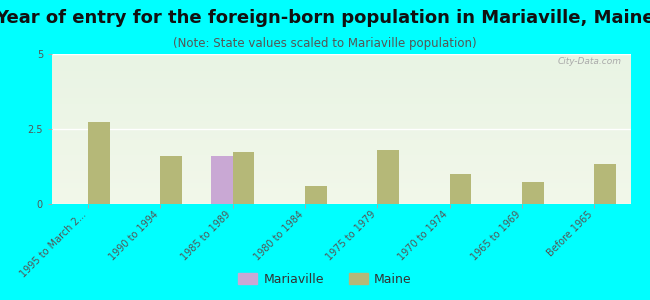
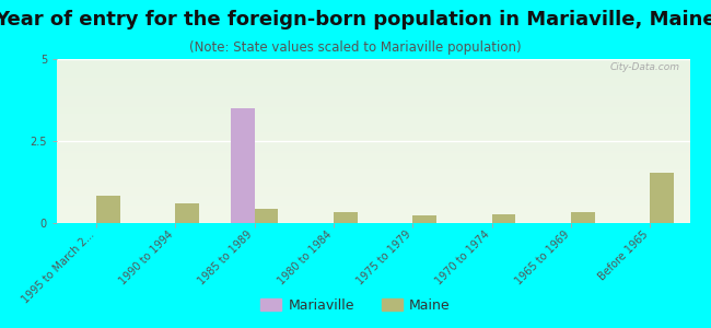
Maine/1995 to March 2...: 2.75 -> 0.85
Maine/1990 to 1994: 1.60 -> 0.60
Mariaville/1985 to 1989: 1.6 -> 3.5
Maine/1985 to 1989: 1.75 -> 0.42
Maine/1980 to 1984: 0.60 -> 0.35
Maine/1975 to 1979: 1.80 -> 0.25
Maine/1970 to 1974: 1.00 -> 0.28
Maine/1965 to 1969: 0.75 -> 0.35
Maine/Before 1965: 1.35 -> 1.55
